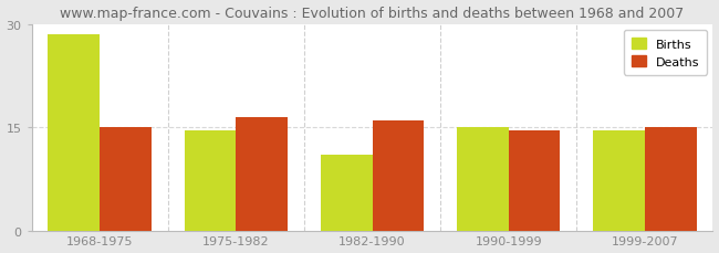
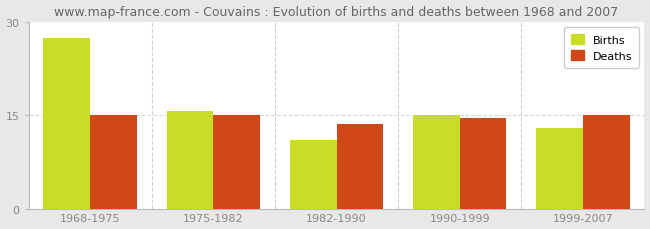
Births/1968-1975: 28.5 -> 27.4
Births/1975-1982: 14.5 -> 15.6
Deaths/1975-1982: 16.5 -> 15.0
Deaths/1982-1990: 16.0 -> 13.6
Births/1999-2007: 14.5 -> 13.0
